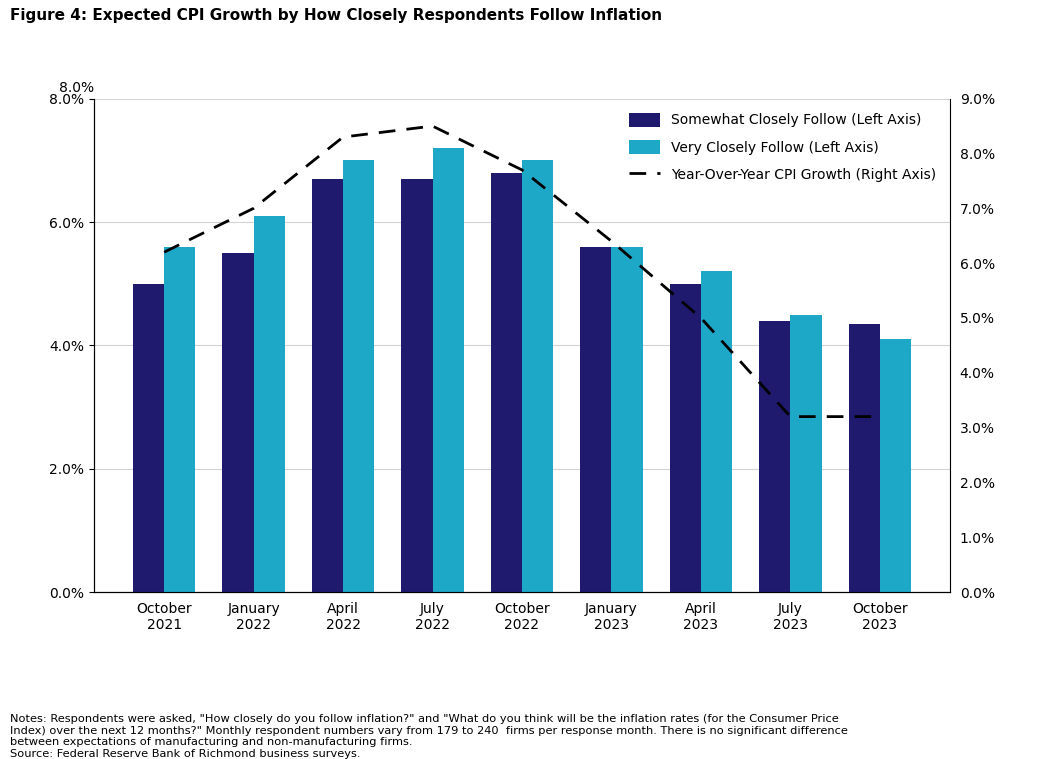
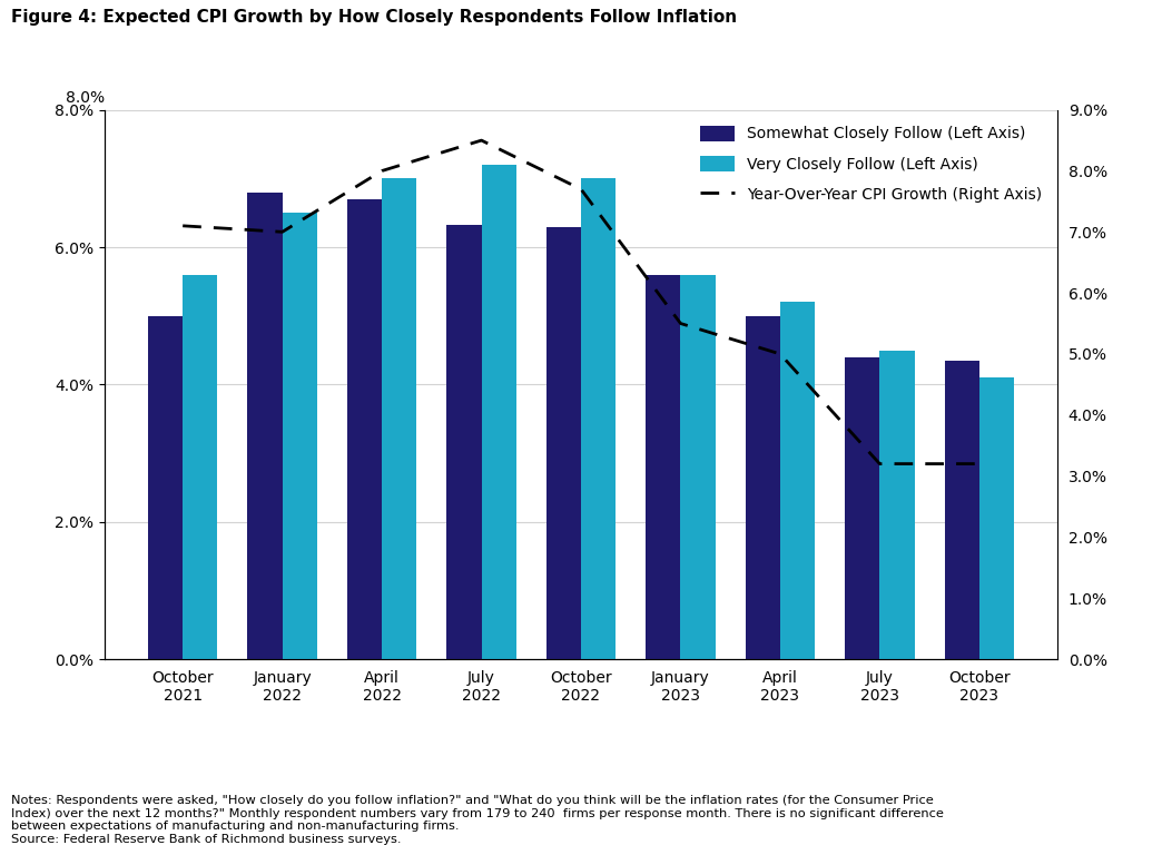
Year-Over-Year CPI Growth (Right Axis)/October 2021: 6.2% -> 7.1%
Somewhat Closely Follow (Left Axis)/January 2022: 5.50% -> 6.80%
Very Closely Follow (Left Axis)/January 2022: 6.1% -> 6.5%
Year-Over-Year CPI Growth (Right Axis)/April 2022: 8.3% -> 8.0%
Somewhat Closely Follow (Left Axis)/July 2022: 6.70% -> 6.32%
Somewhat Closely Follow (Left Axis)/October 2022: 6.80% -> 6.30%
Year-Over-Year CPI Growth (Right Axis)/January 2023: 6.4% -> 5.5%
